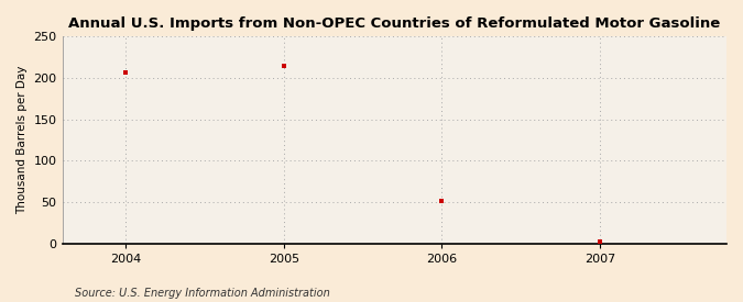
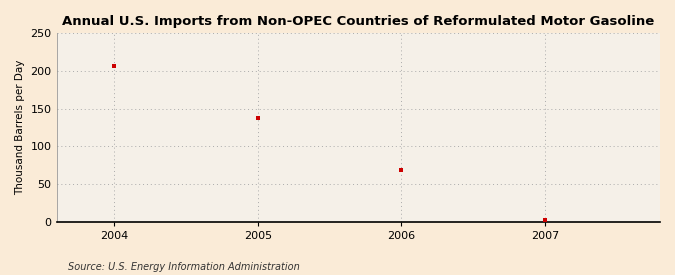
2005: 215 -> 138
2006: 51 -> 68
